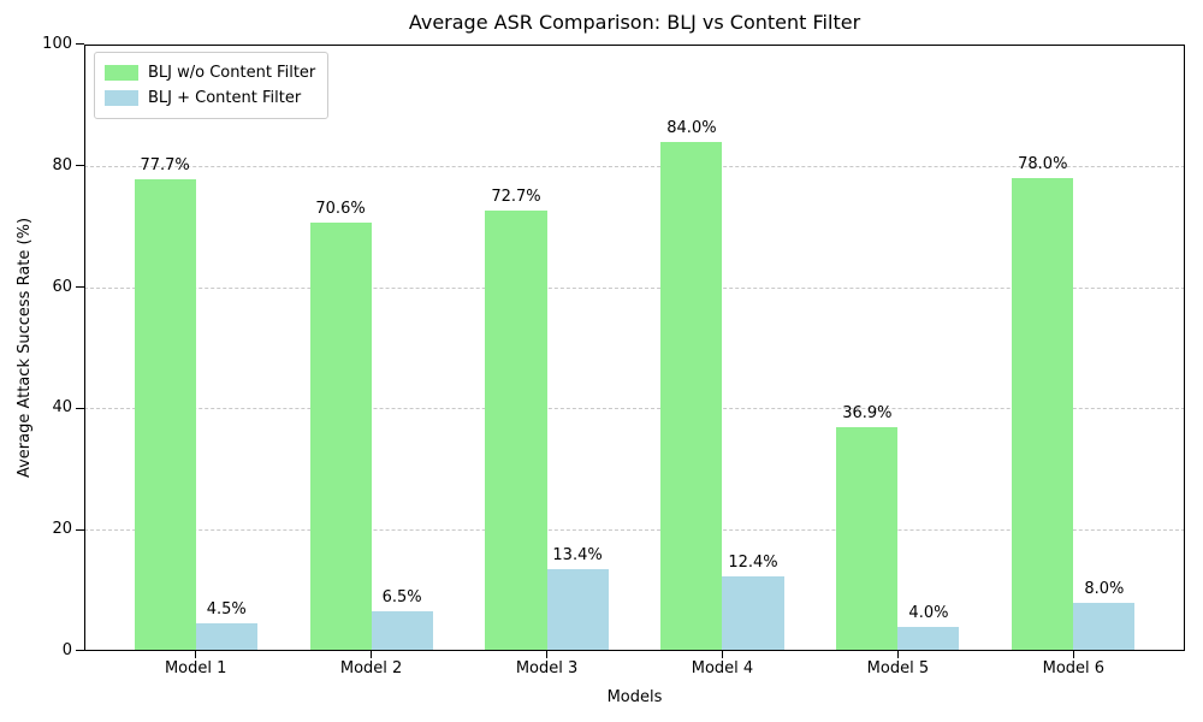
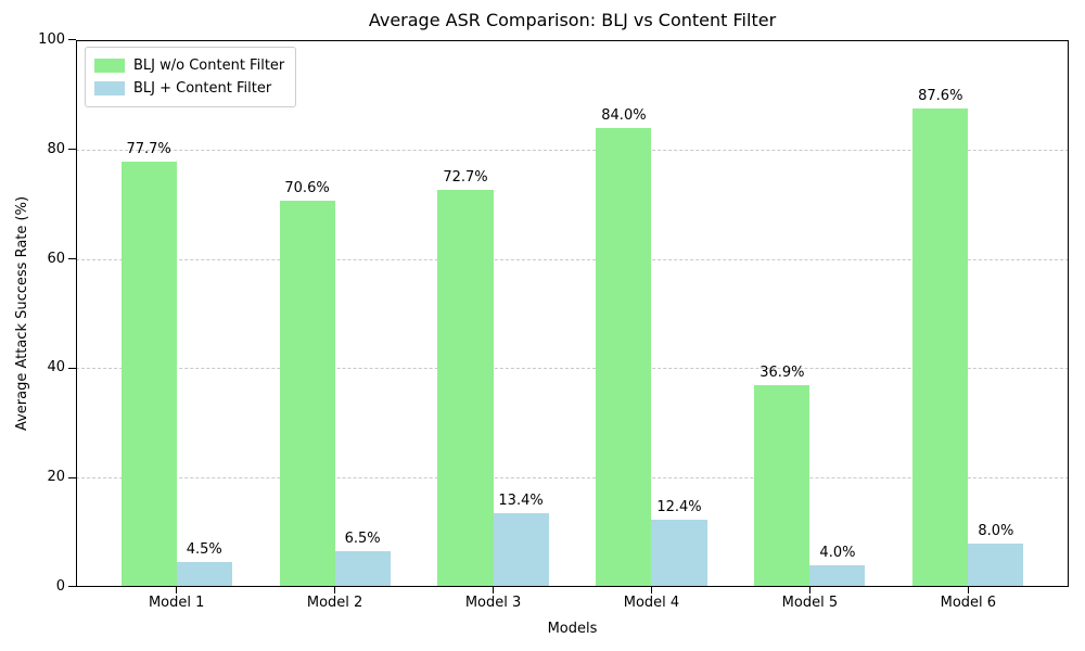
BLJ w/o Content Filter/Model 6: 78.0% -> 87.6%
